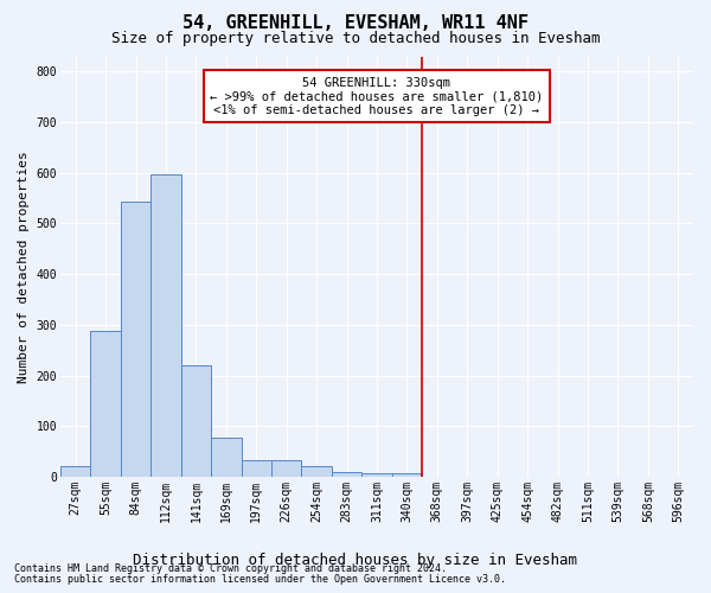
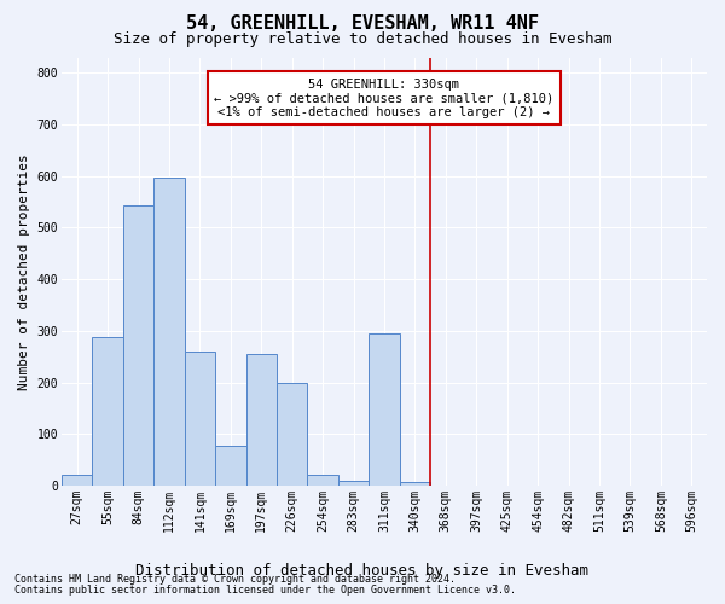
141sqm: 221 -> 260
197sqm: 32 -> 255
226sqm: 32 -> 200
311sqm: 8 -> 295
